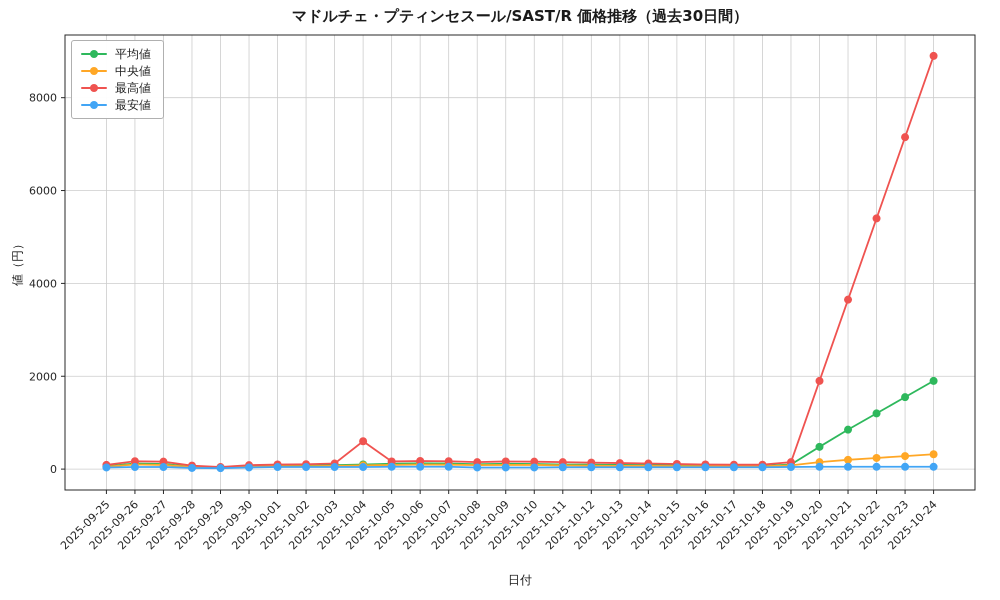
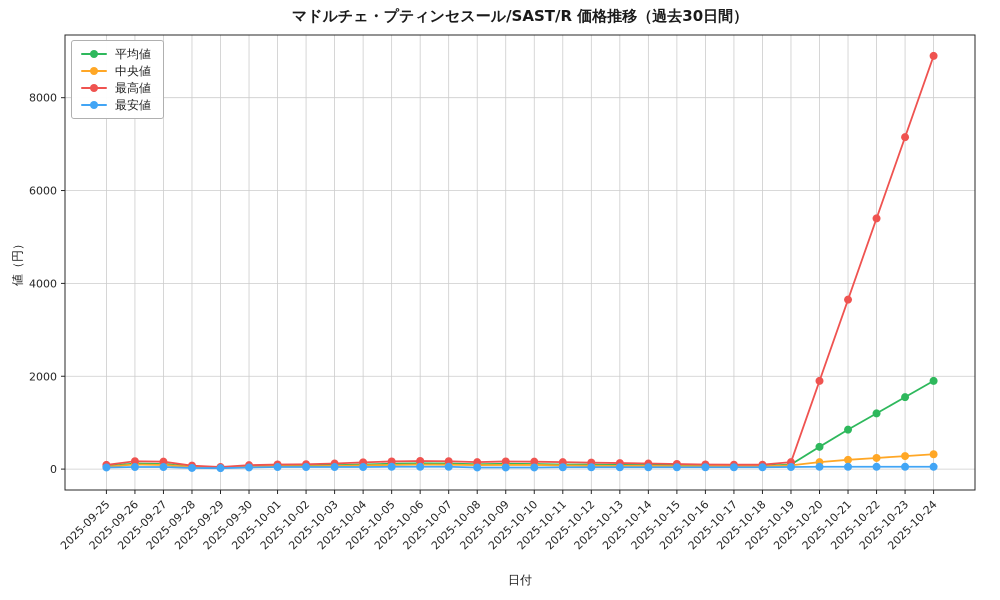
最高値/2025-10-04: 600 -> 100
